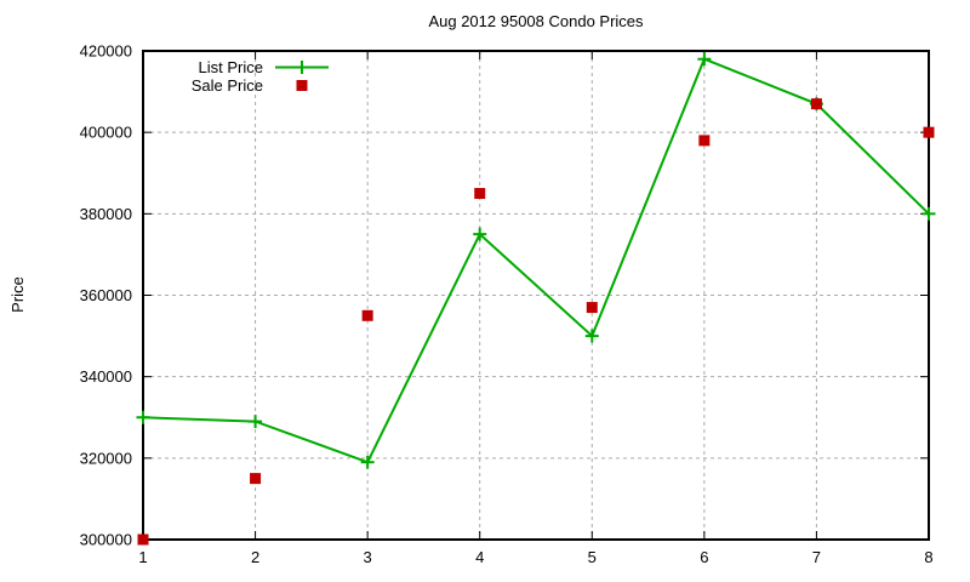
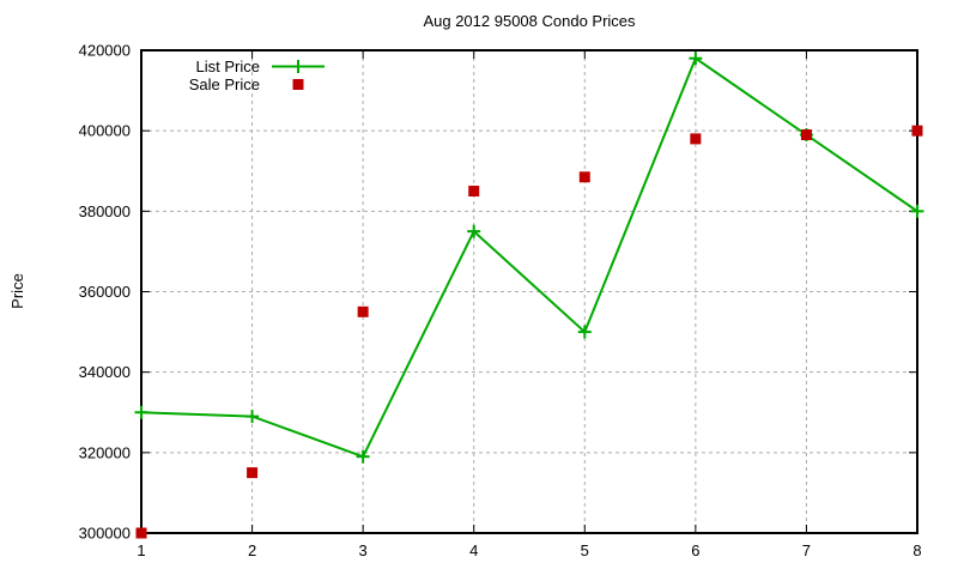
Sale Price/5: 357000 -> 388000
List Price/7: 407000 -> 399000
Sale Price/7: 407000 -> 399000
